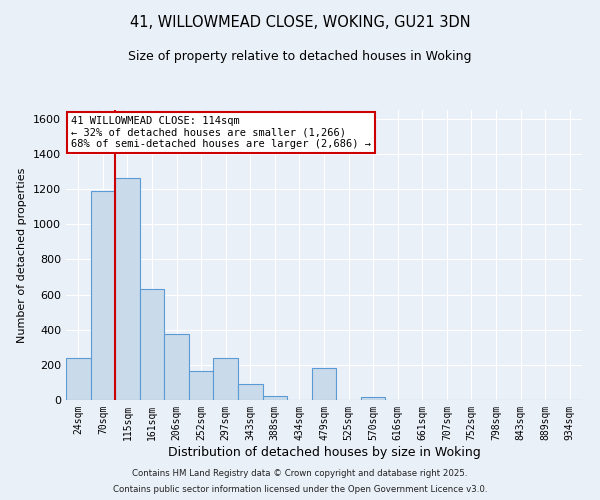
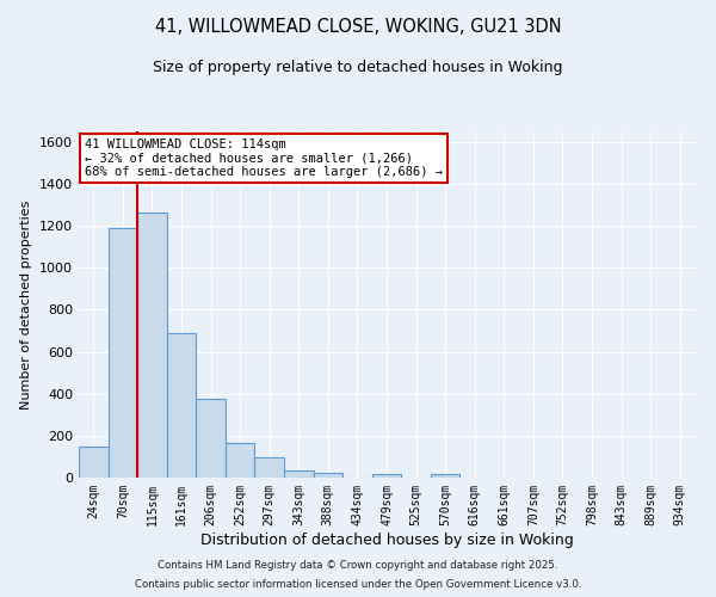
24sqm: 240 -> 150
161sqm: 630 -> 690
297sqm: 240 -> 100
343sqm: 90 -> 40
479sqm: 180 -> 20
